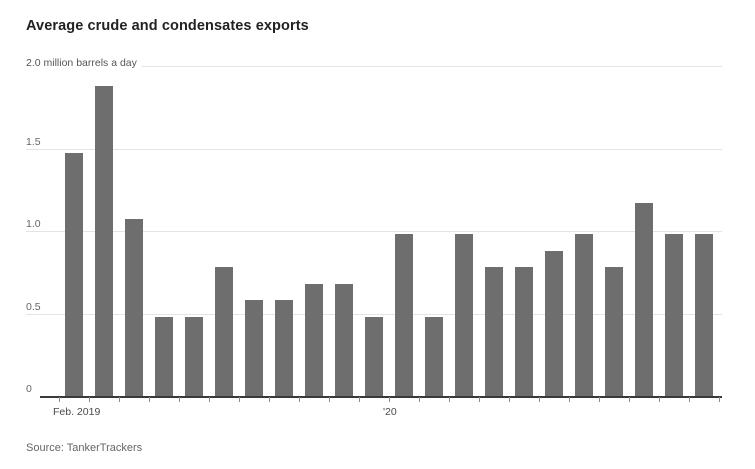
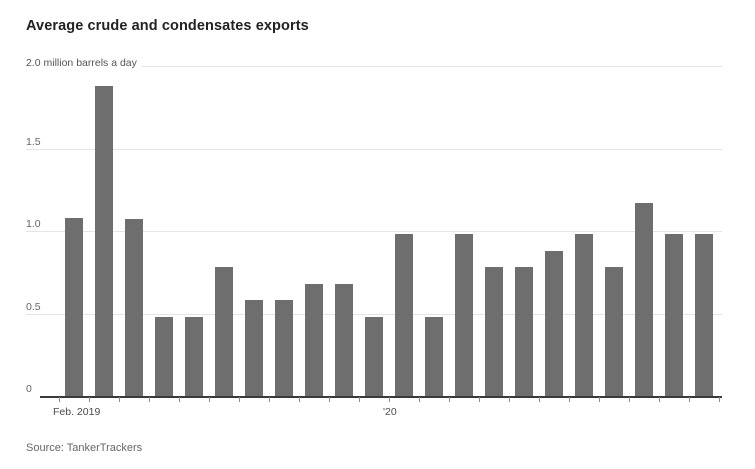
Feb. 2019: 1.47 -> 1.08
